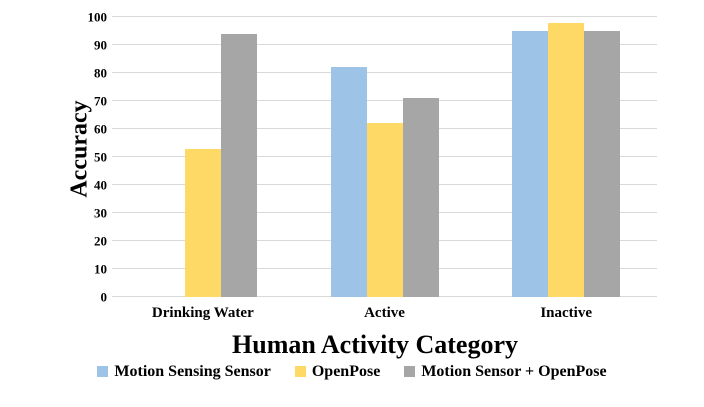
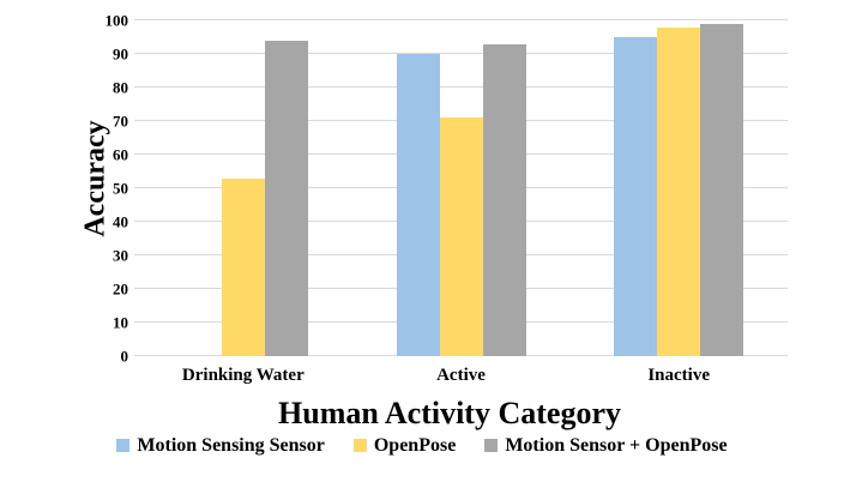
Motion Sensing Sensor/Active: 82 -> 90
OpenPose/Active: 62 -> 71
Motion Sensor + OpenPose/Active: 71 -> 93
Motion Sensor + OpenPose/Inactive: 95 -> 99
